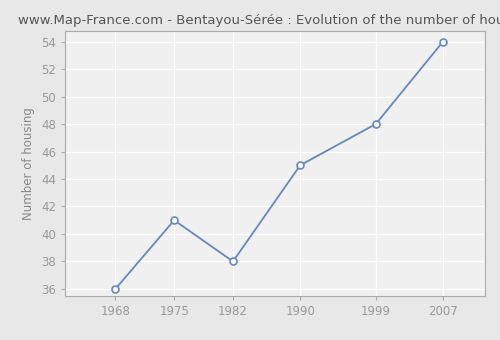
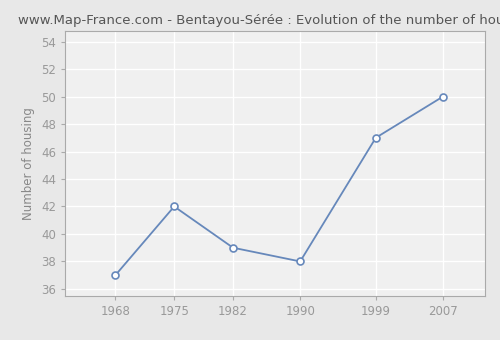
1968: 36 -> 37
1975: 41 -> 42
1982: 38 -> 39
1990: 45 -> 38
1999: 48 -> 47
2007: 54 -> 50
